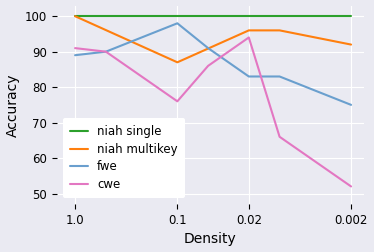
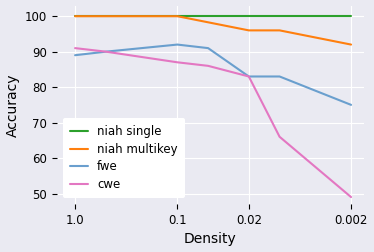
niah multikey/0.1: 87 -> 100
fwe/0.1: 98 -> 92
cwe/0.1: 76 -> 87
cwe/0.02: 94 -> 83
cwe/0.002: 52 -> 49
